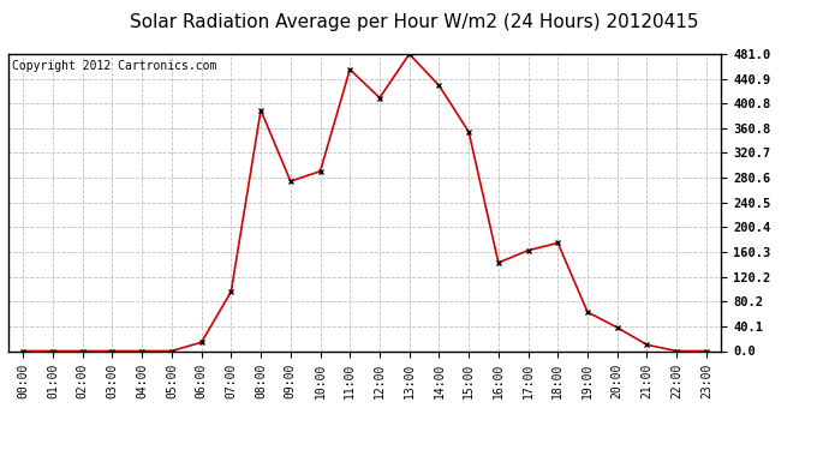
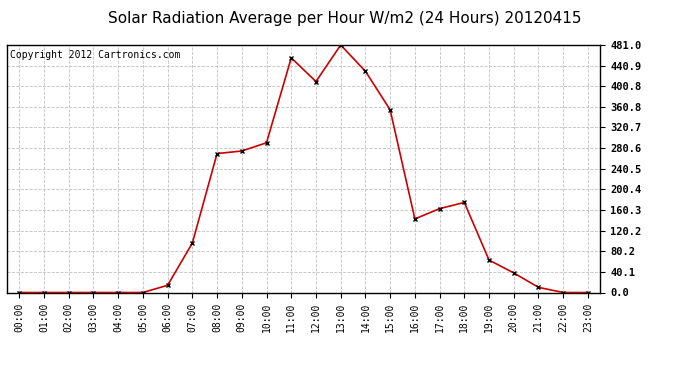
08:00: 390 -> 270
